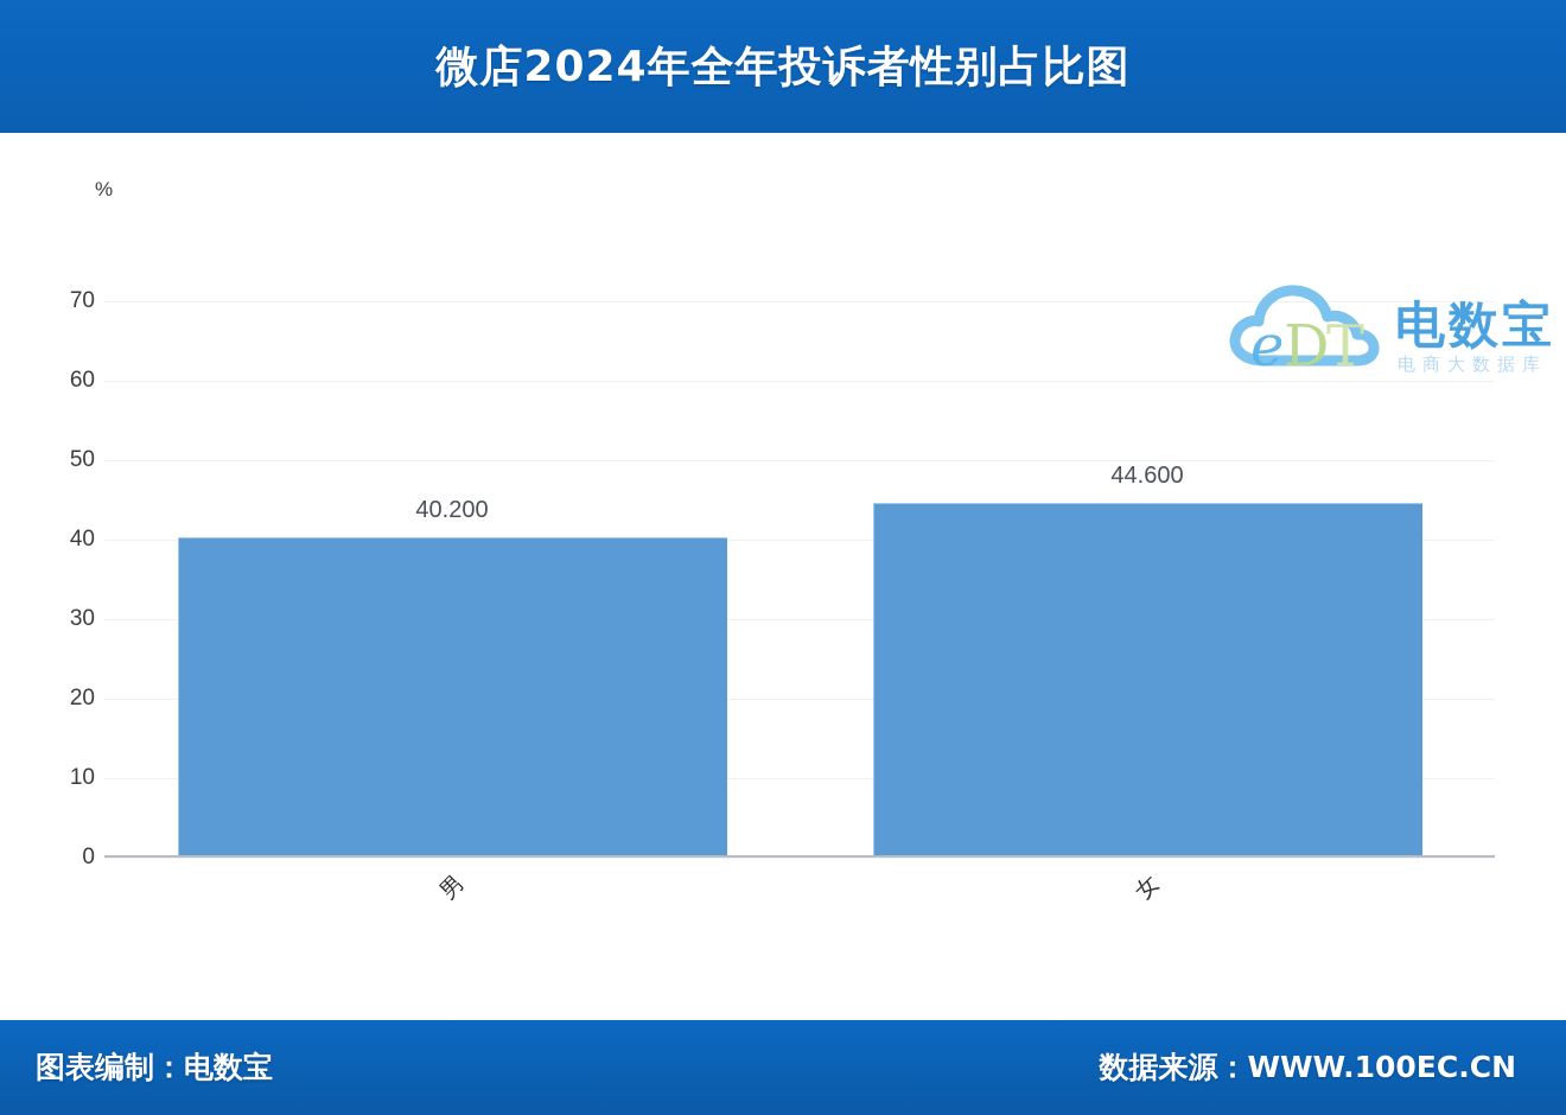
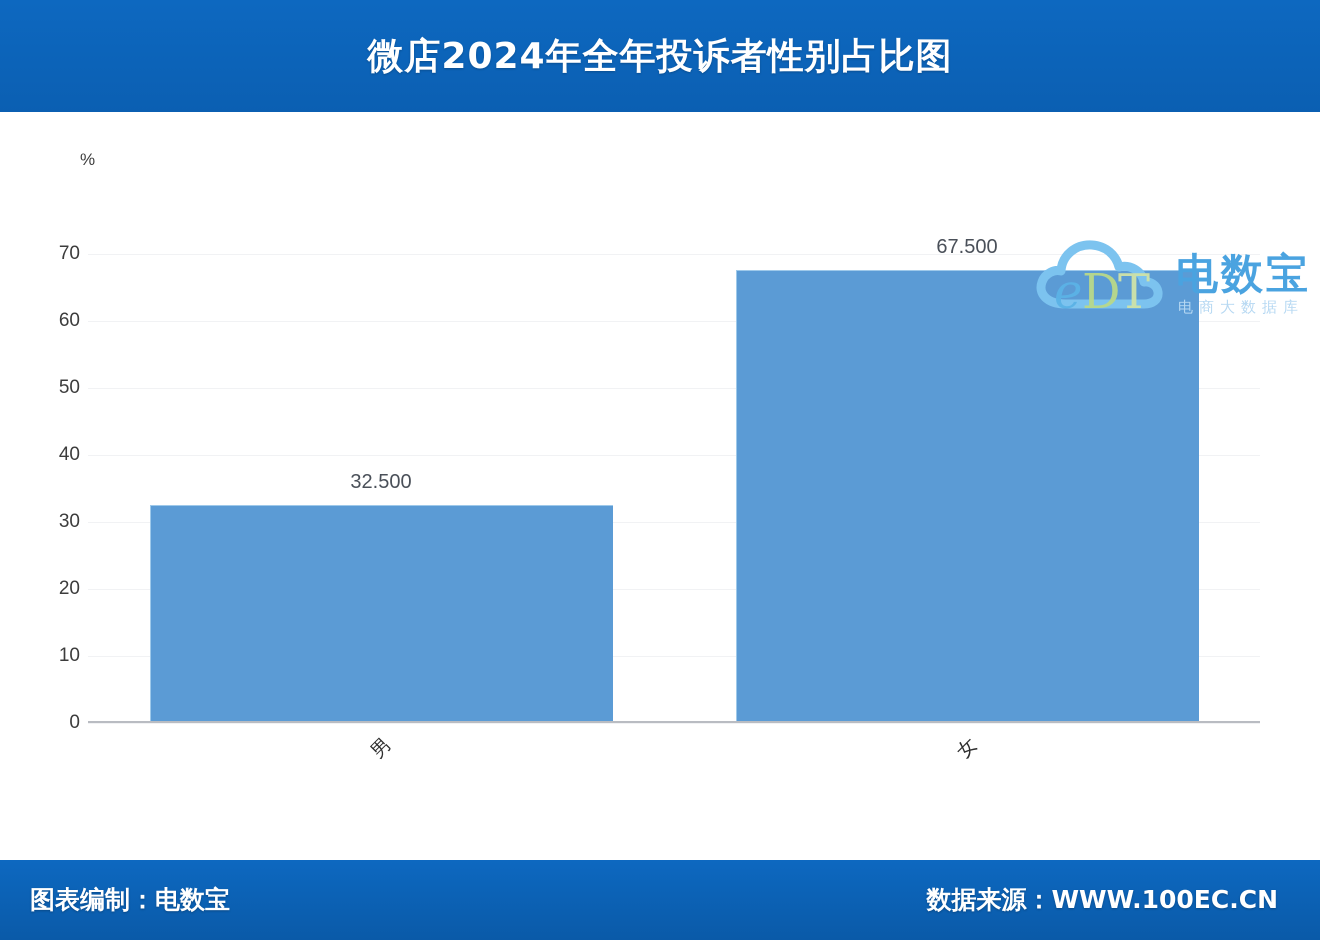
男: 40.200 -> 32.500
女: 44.600 -> 67.500
